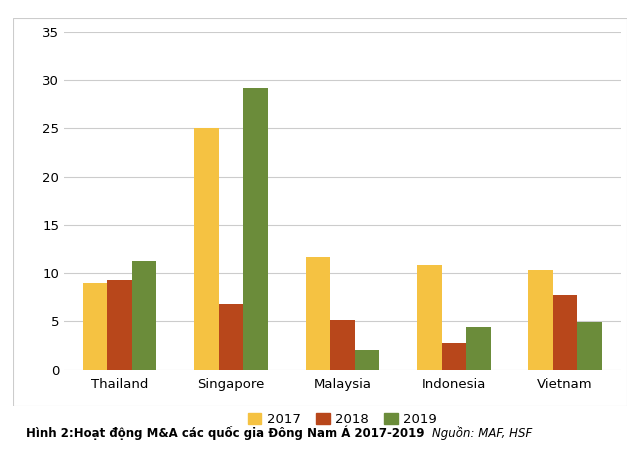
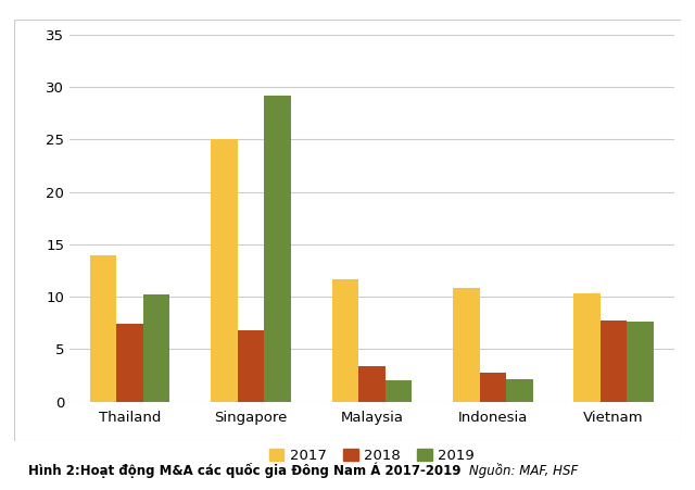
2017/Thailand: 9.0 -> 14.0
2018/Thailand: 9.3 -> 7.4
2019/Thailand: 11.3 -> 10.2
2018/Malaysia: 5.2 -> 3.4
2019/Indonesia: 4.4 -> 2.2
2019/Vietnam: 4.9 -> 7.6
